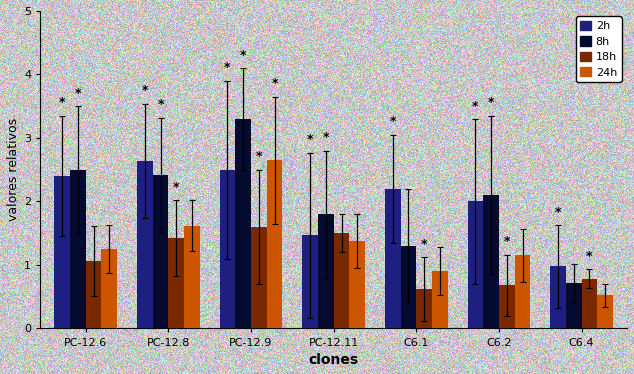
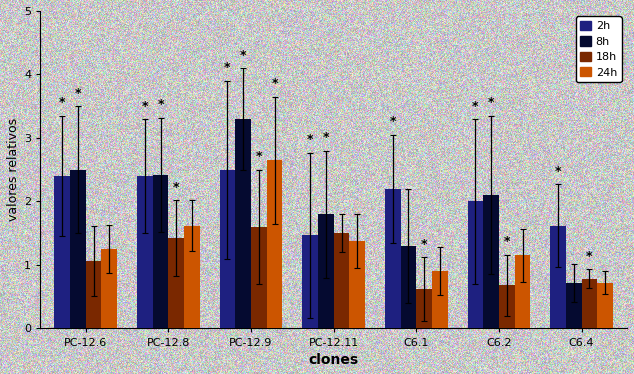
2h/PC-12.8: 2.64 -> 2.40
2h/C6.4: 0.98 -> 1.62
24h/C6.4: 0.52 -> 0.72
